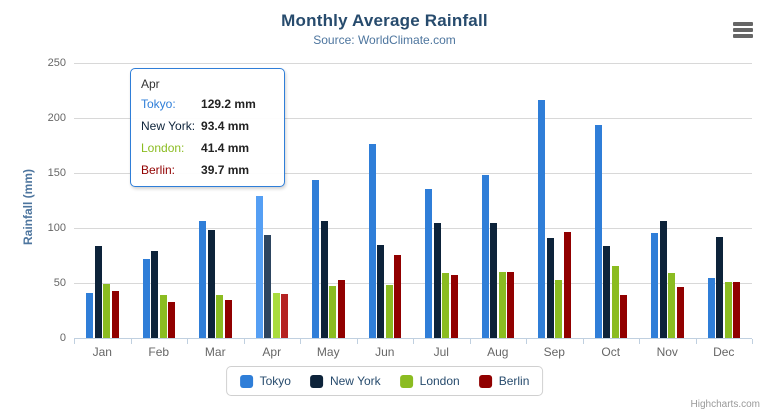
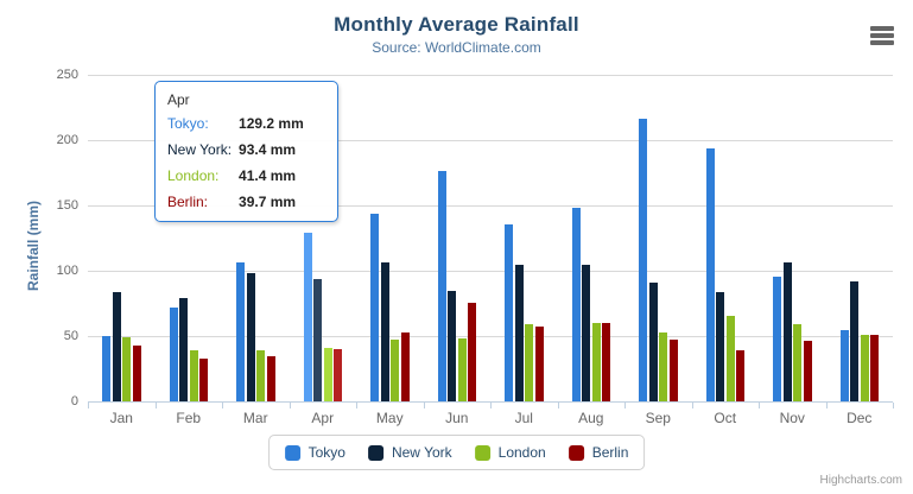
Tokyo/Jan: 41 -> 50
Berlin/Sep: 96 -> 48
